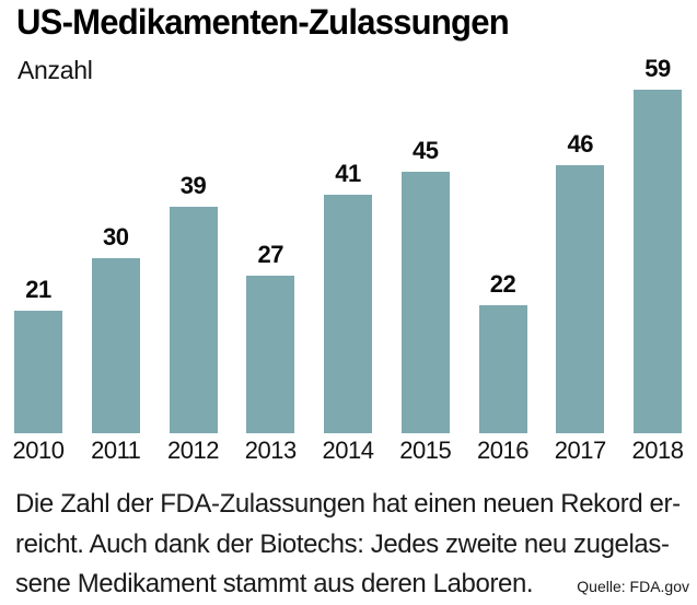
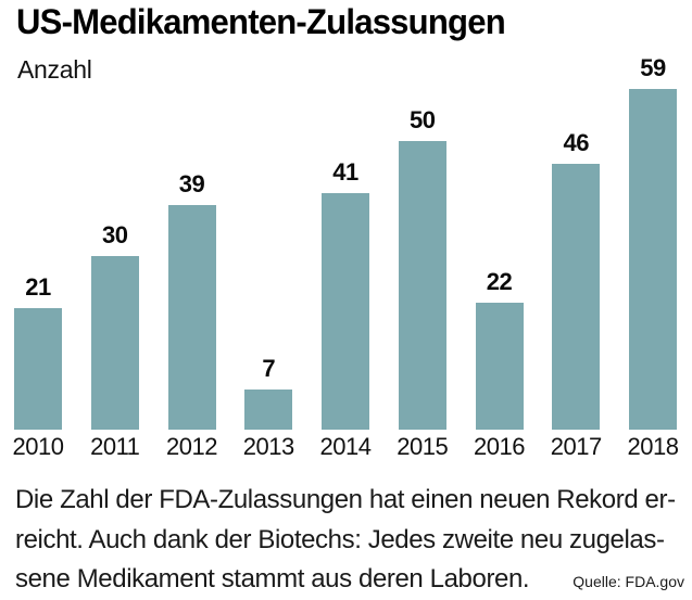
2013: 27 -> 7
2015: 45 -> 50
